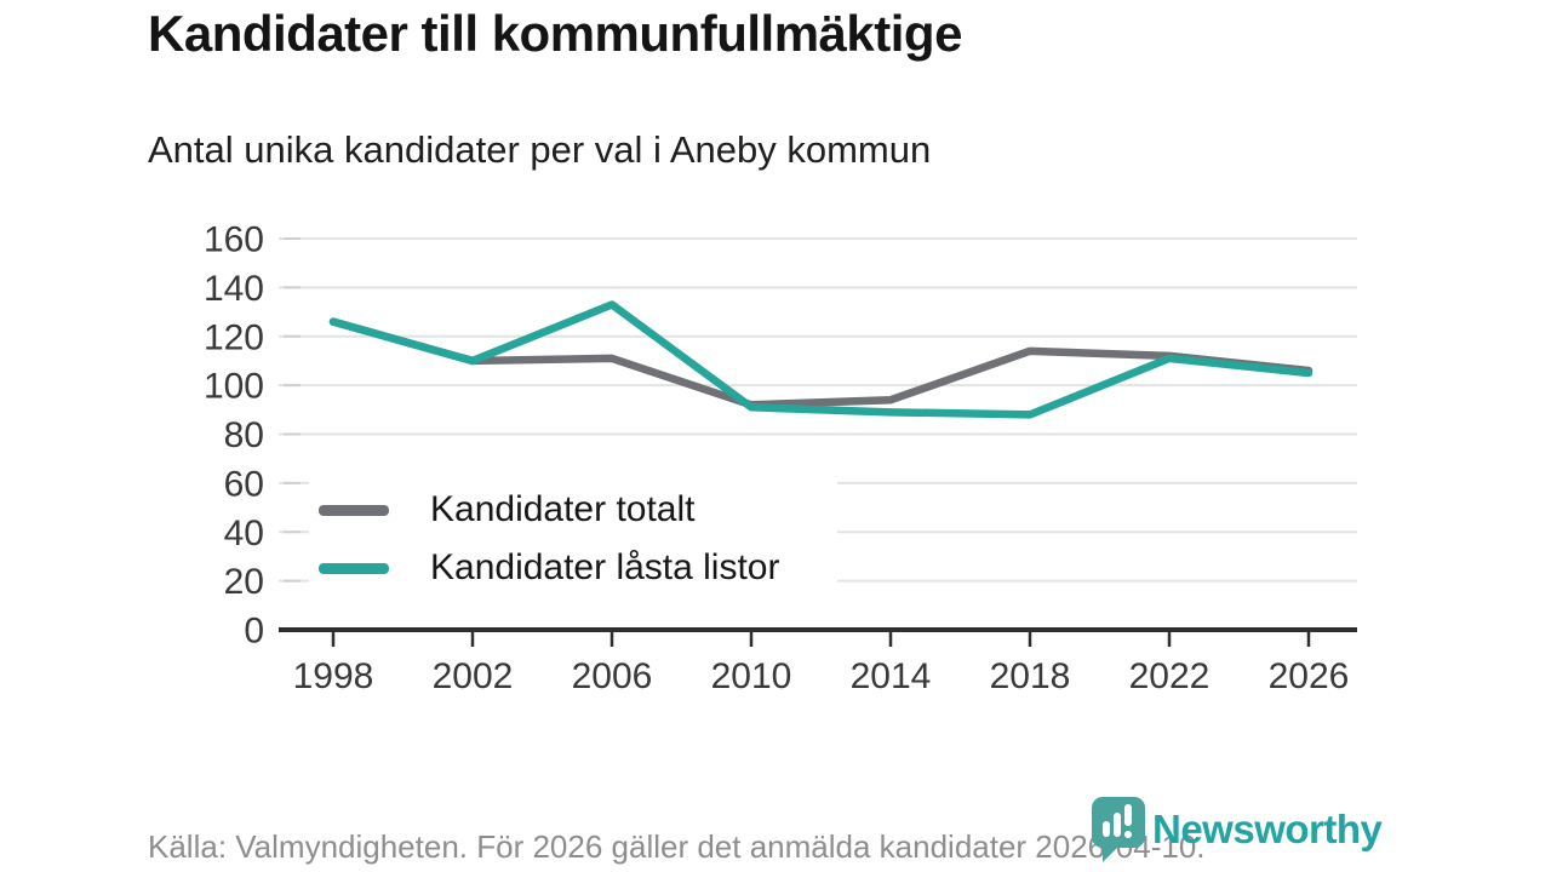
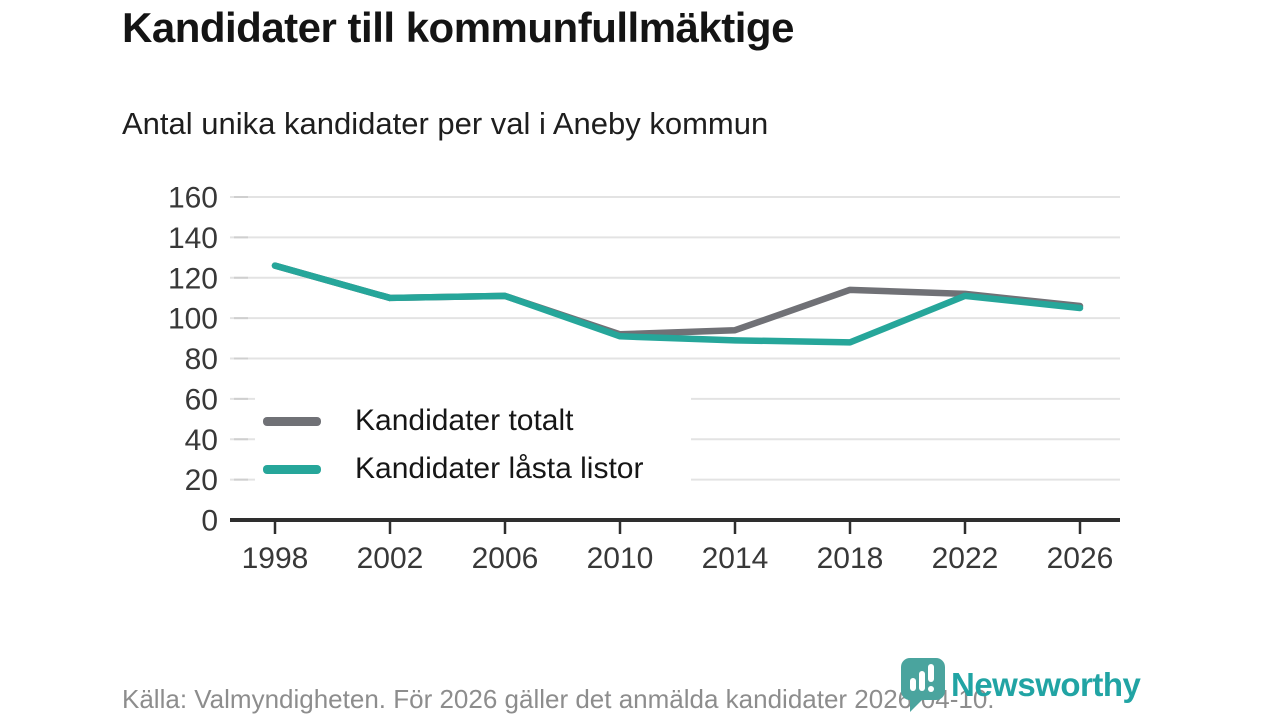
Kandidater låsta listor/2006: 133 -> 111
